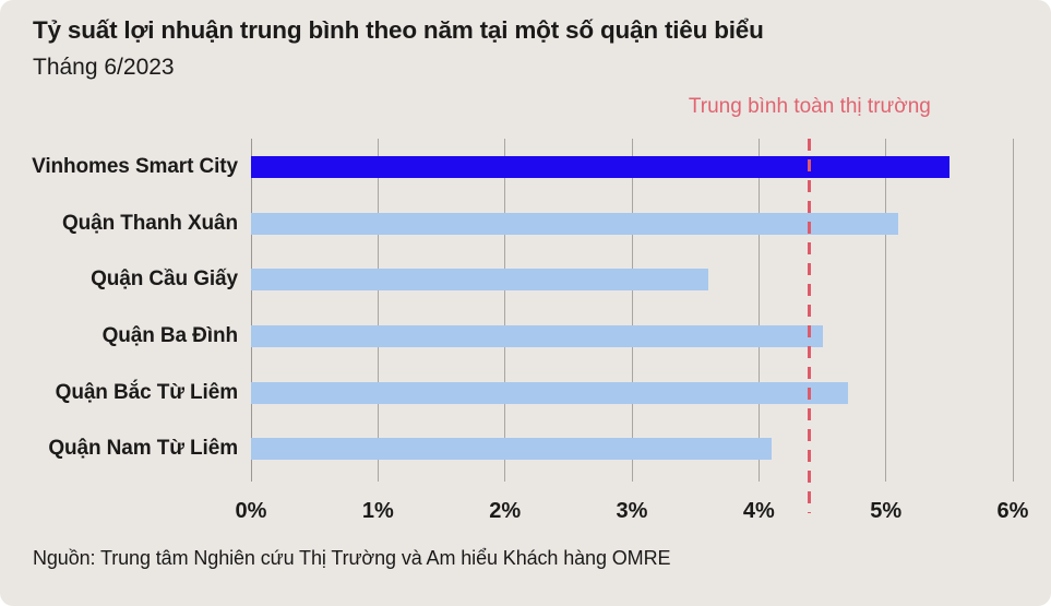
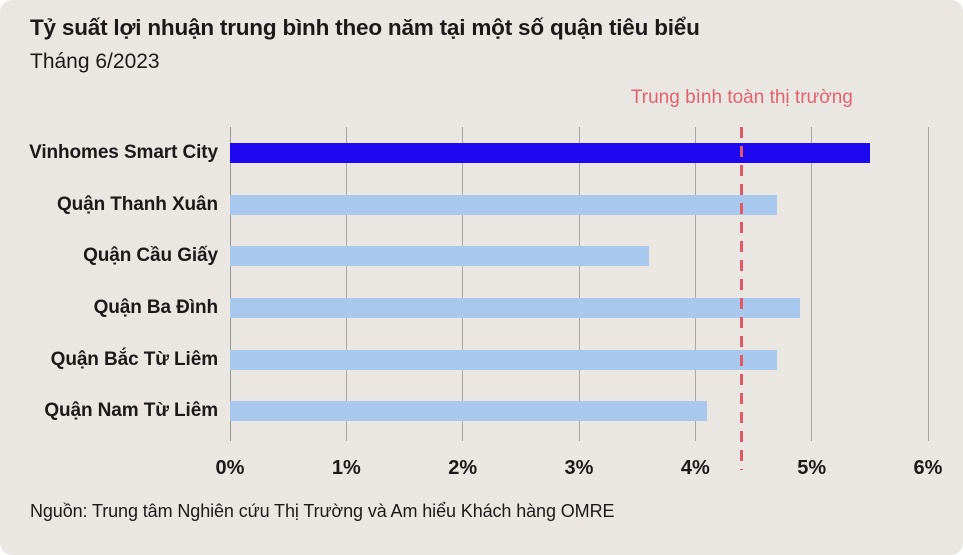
Quận Thanh Xuân: 5.1% -> 4.7%
Quận Ba Đình: 4.5% -> 4.9%
